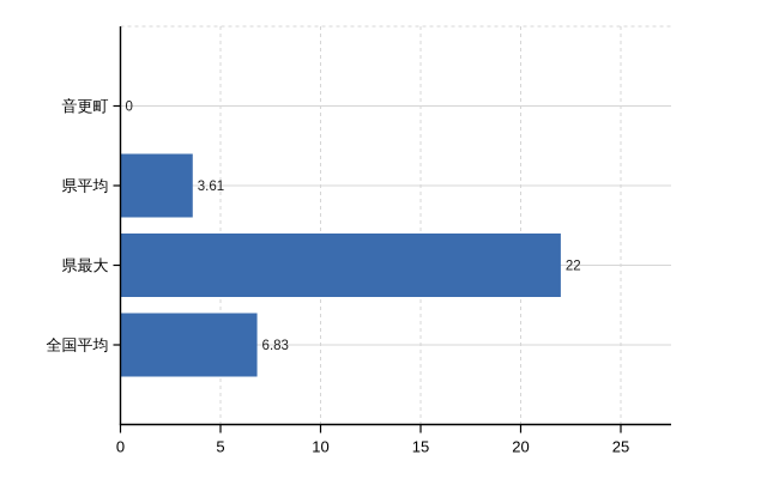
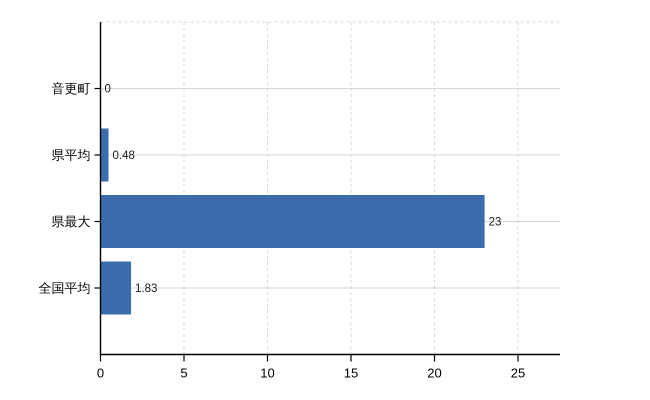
県平均: 3.61 -> 0.48
県最大: 22 -> 23
全国平均: 6.83 -> 1.83
